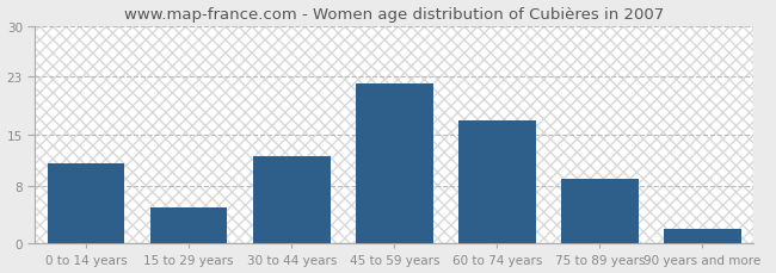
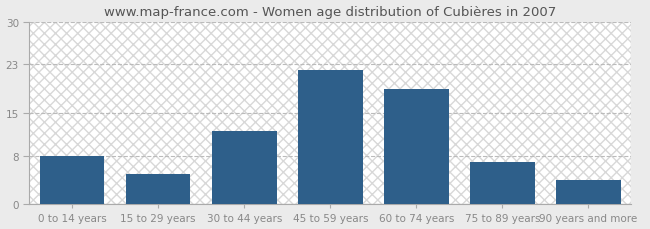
0 to 14 years: 11 -> 8
60 to 74 years: 17 -> 19
75 to 89 years: 9 -> 7
90 years and more: 2 -> 4
